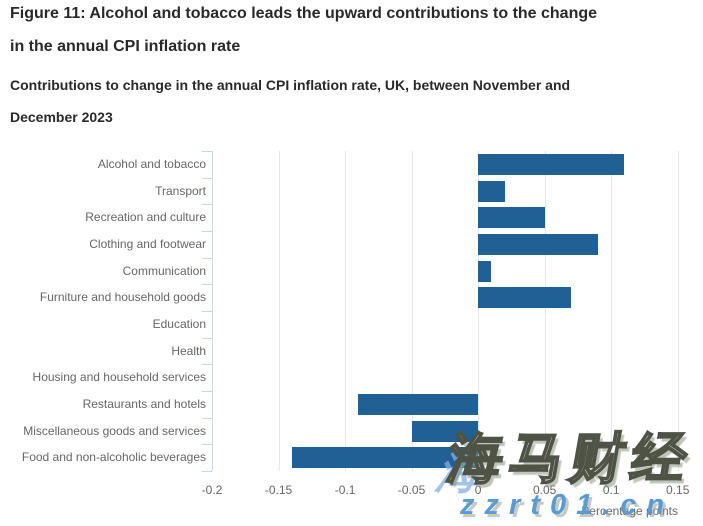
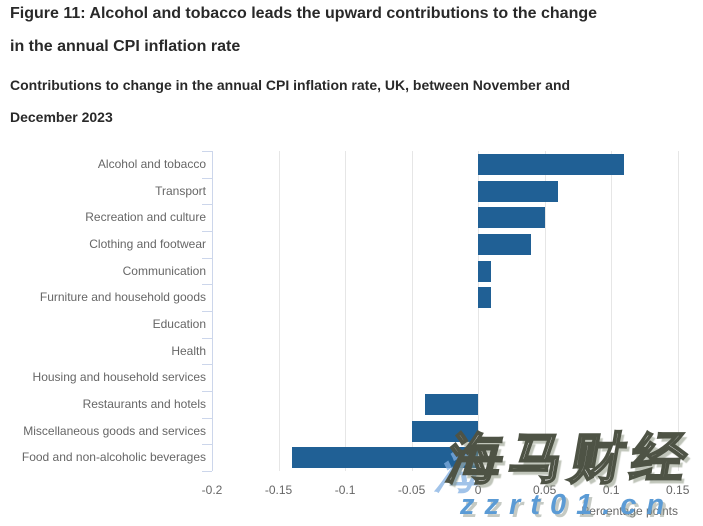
Transport: 0.02 -> 0.06
Clothing and footwear: 0.09 -> 0.04
Furniture and household goods: 0.07 -> 0.01
Restaurants and hotels: -0.09 -> -0.04
